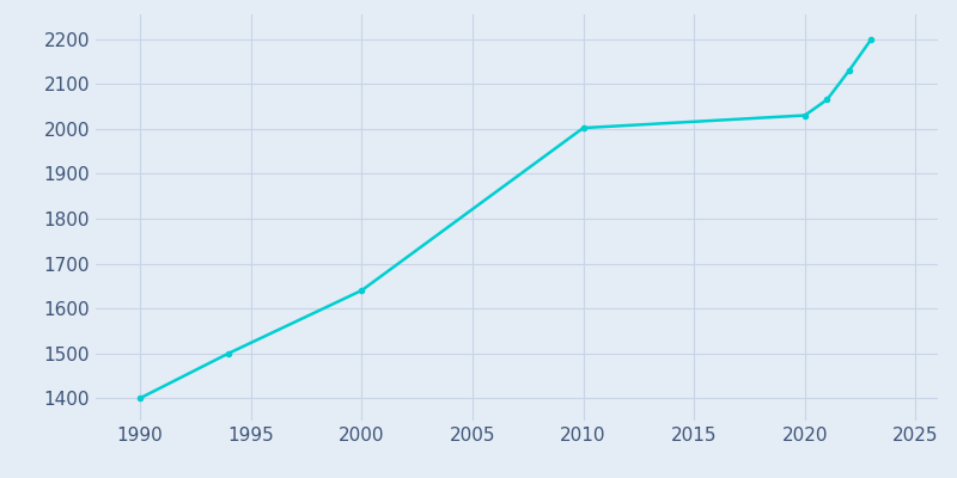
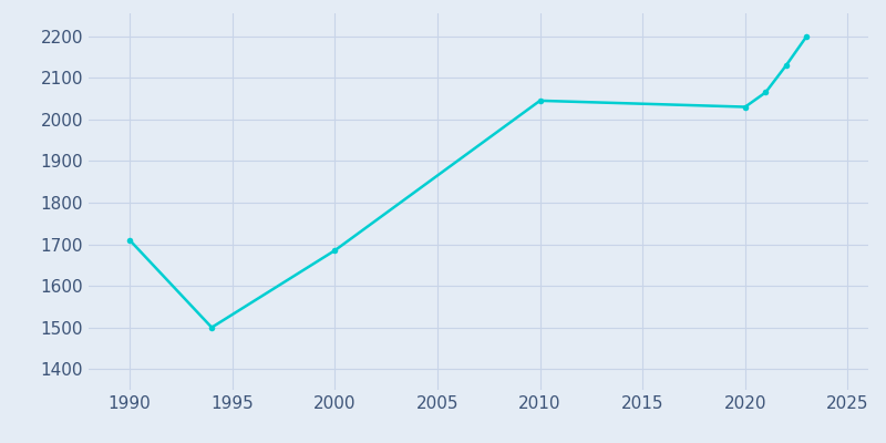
1990: 1400 -> 1710
2000: 1640 -> 1685
2010: 2002 -> 2045
